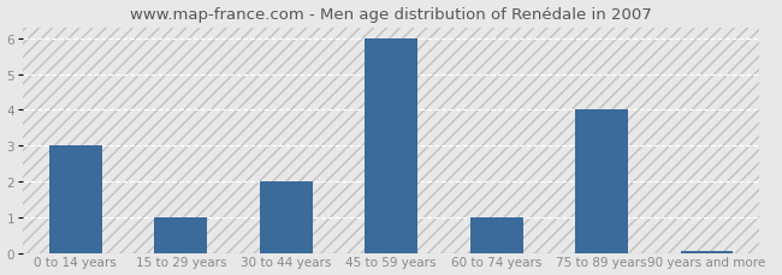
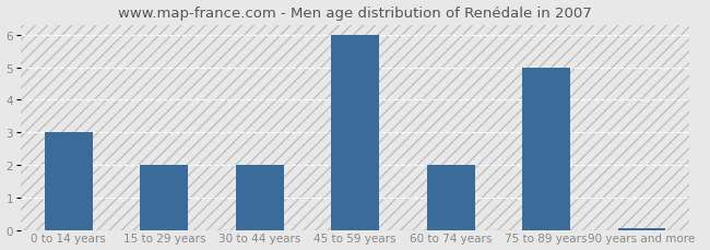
15 to 29 years: 1.00 -> 2.00
60 to 74 years: 1.00 -> 2.00
75 to 89 years: 4.00 -> 5.00
